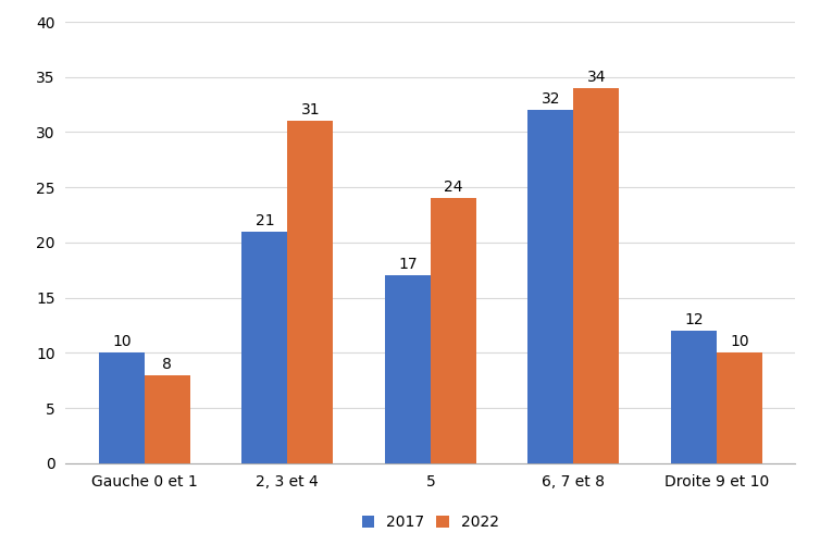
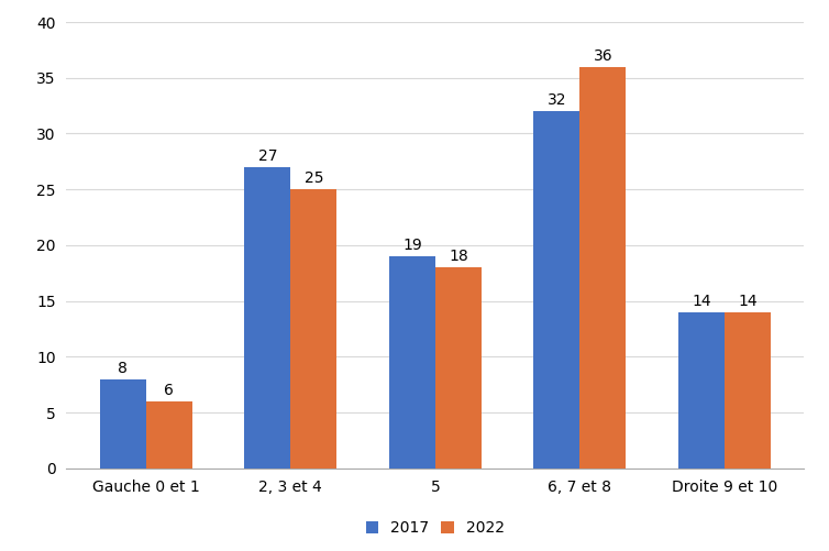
2017/Gauche 0 et 1: 10 -> 8
2022/Gauche 0 et 1: 8 -> 6
2017/2, 3 et 4: 21 -> 27
2022/2, 3 et 4: 31 -> 25
2017/5: 17 -> 19
2022/5: 24 -> 18
2022/6, 7 et 8: 34 -> 36
2017/Droite 9 et 10: 12 -> 14
2022/Droite 9 et 10: 10 -> 14
